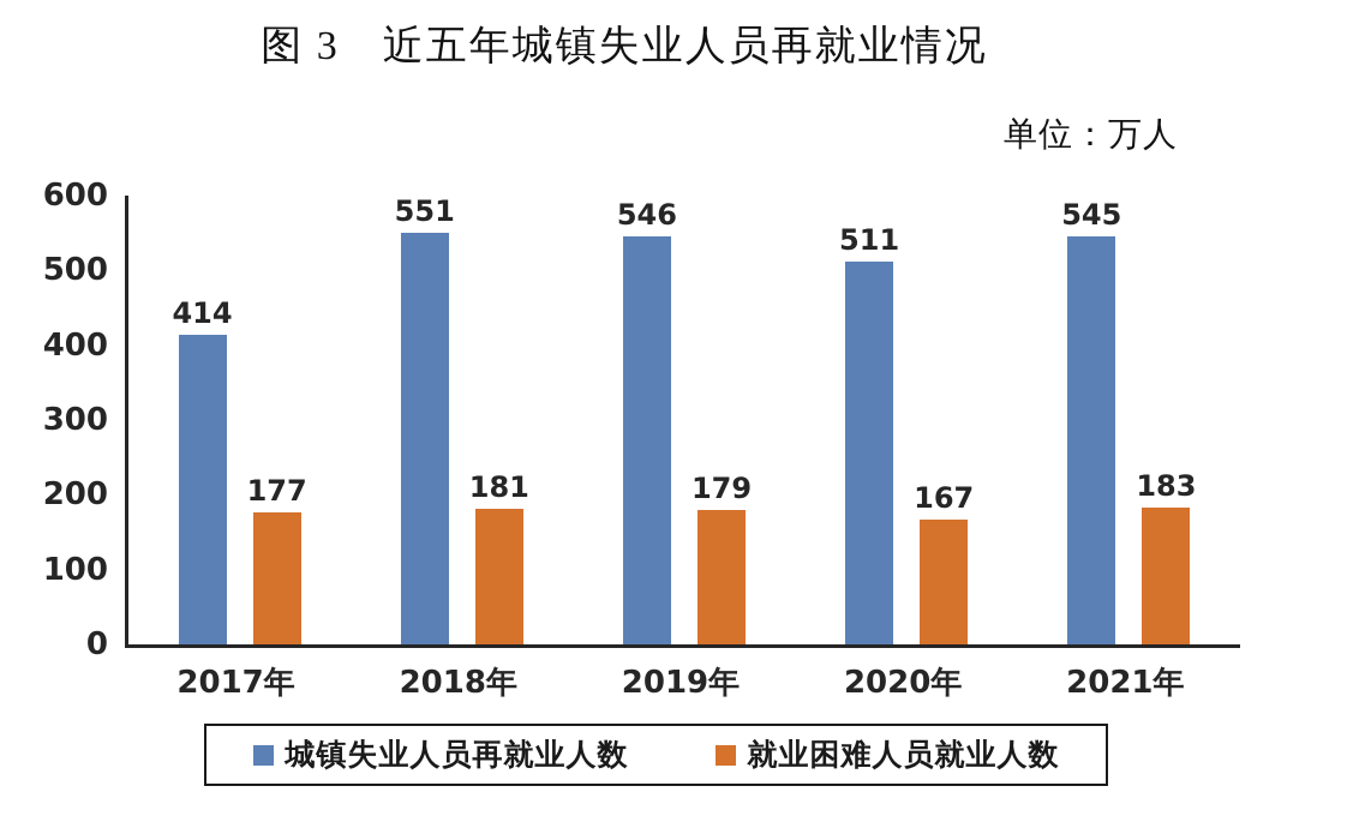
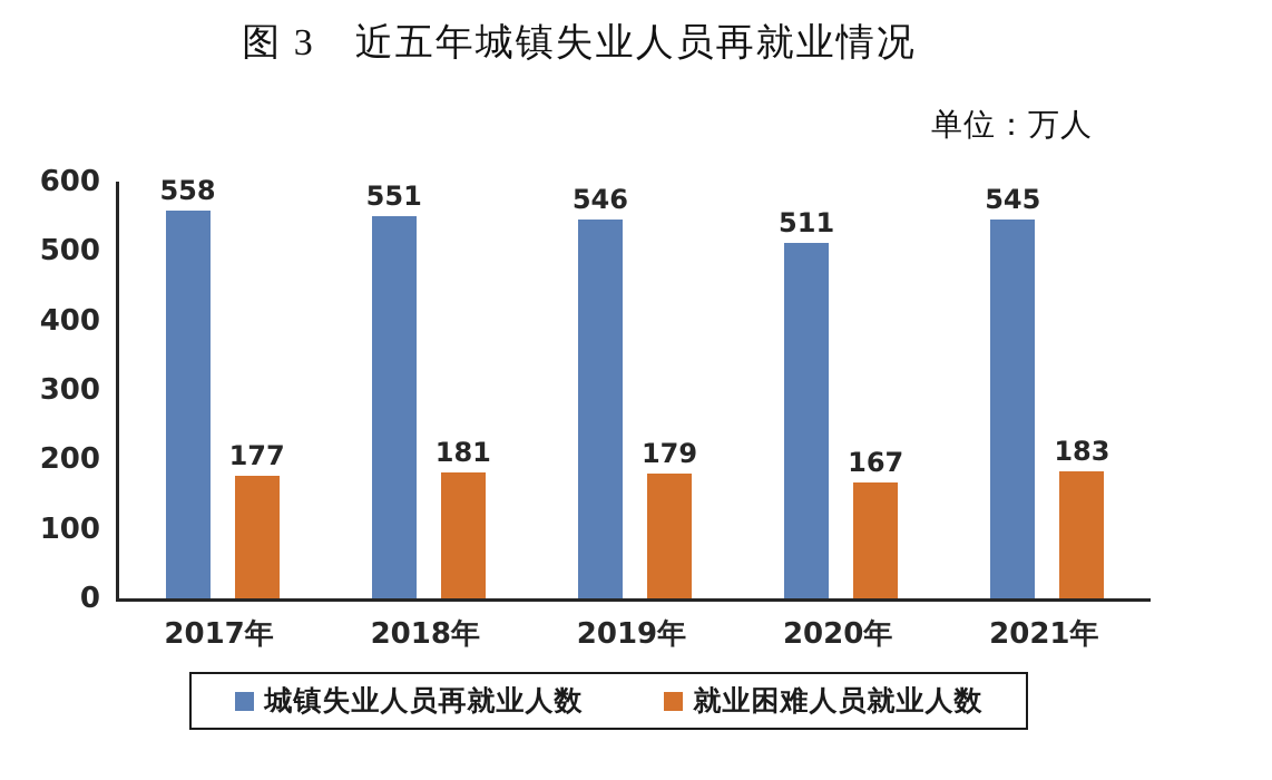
城镇失业人员再就业人数/2017年: 414 -> 558
